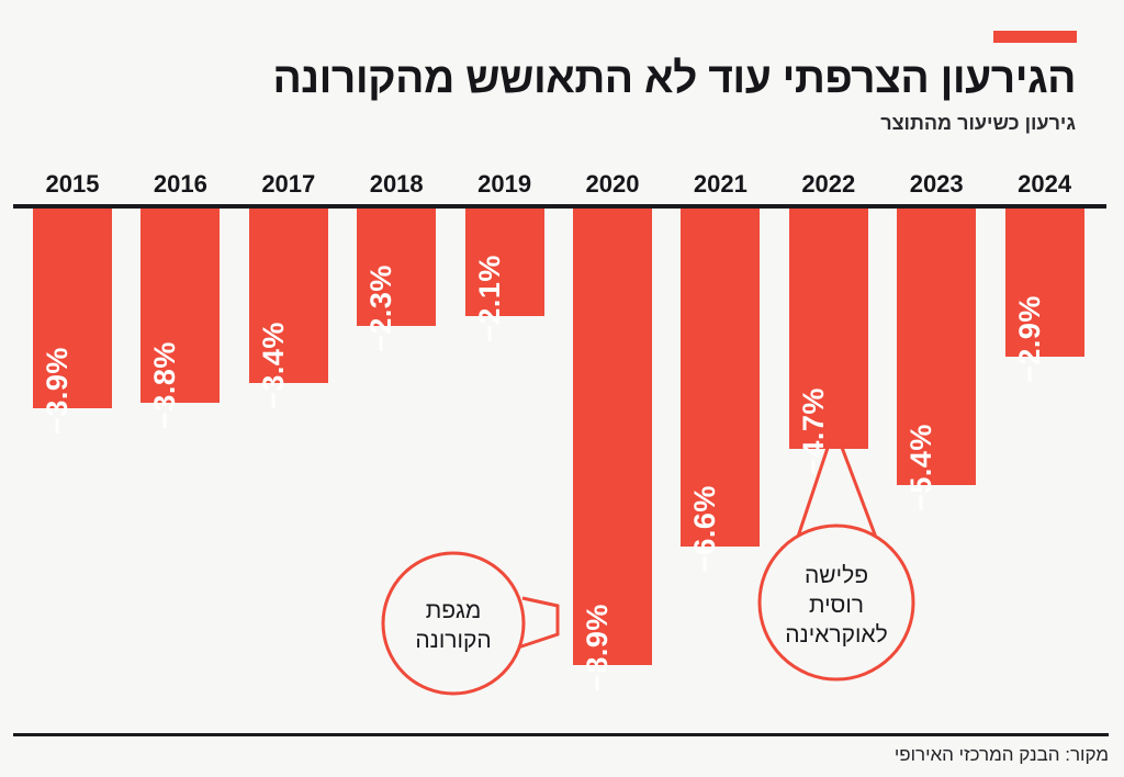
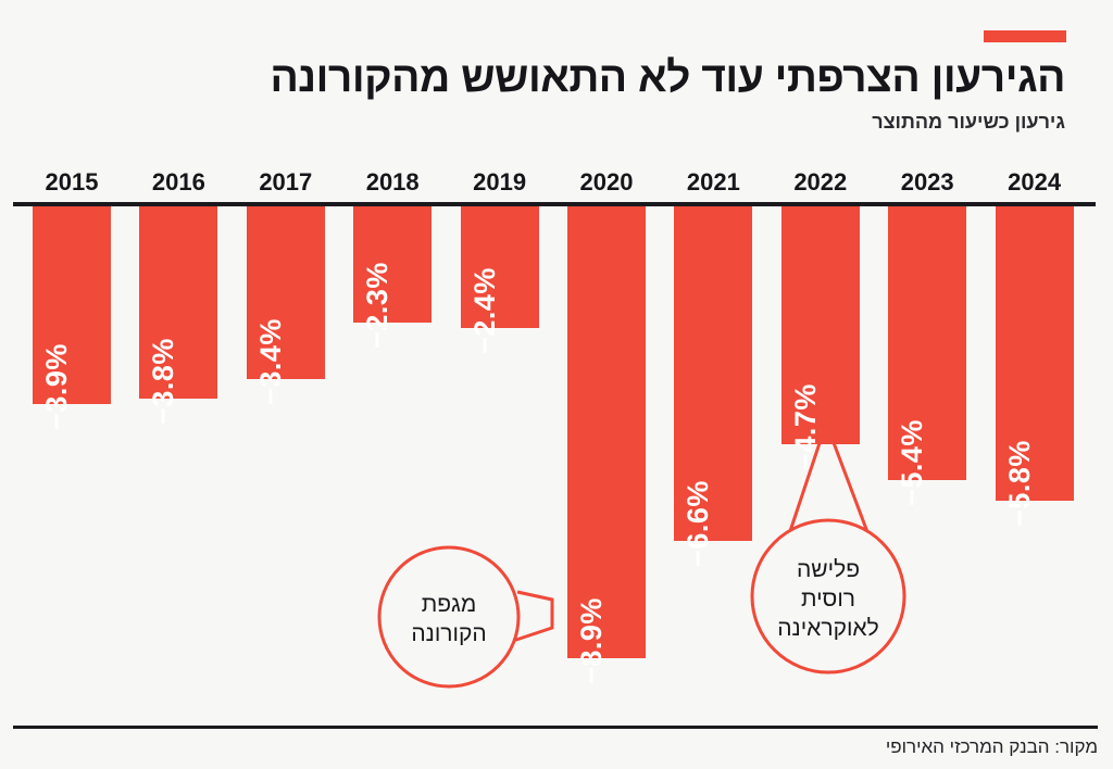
2019: −2.1% -> −2.4%
2024: −2.9% -> −5.8%
